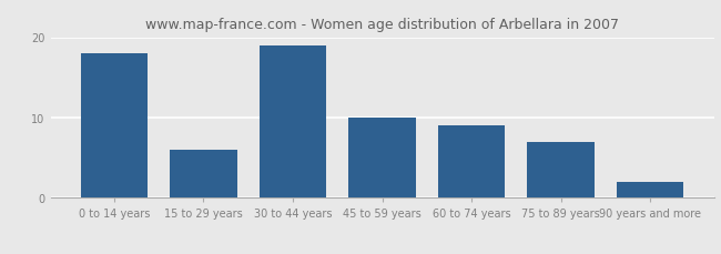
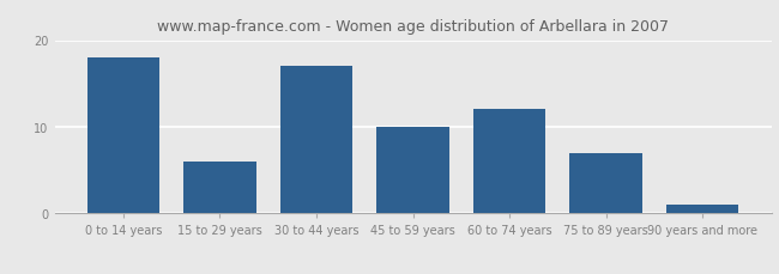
30 to 44 years: 19 -> 17
60 to 74 years: 9 -> 12
90 years and more: 2 -> 1
